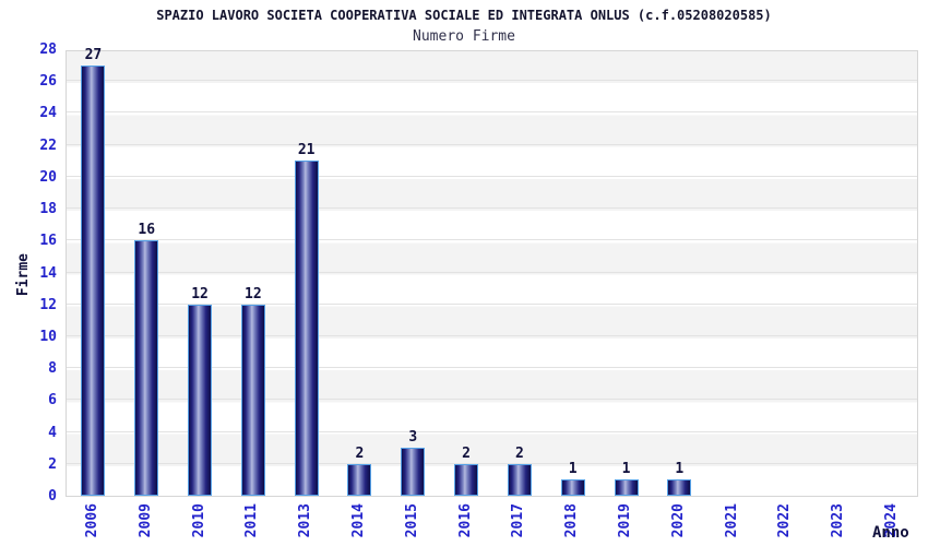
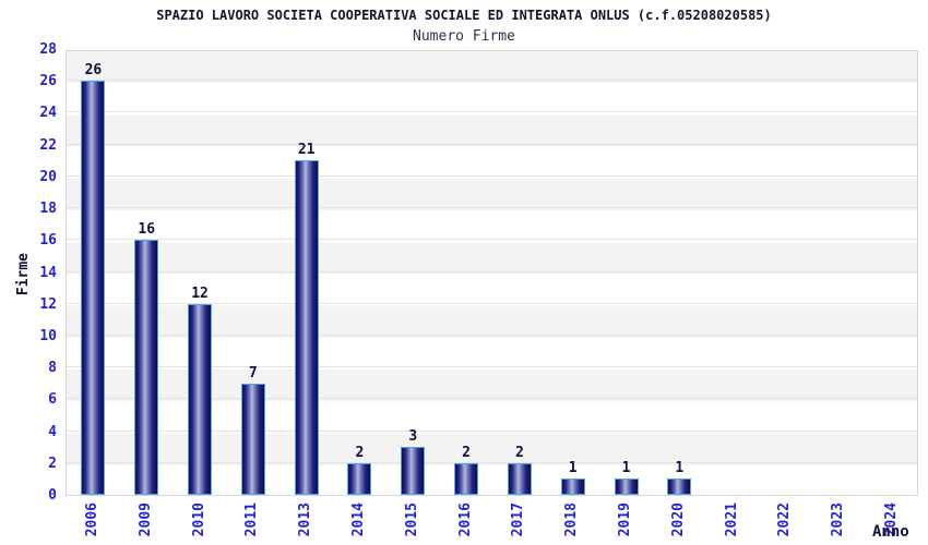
2006: 27 -> 26
2011: 12 -> 7
